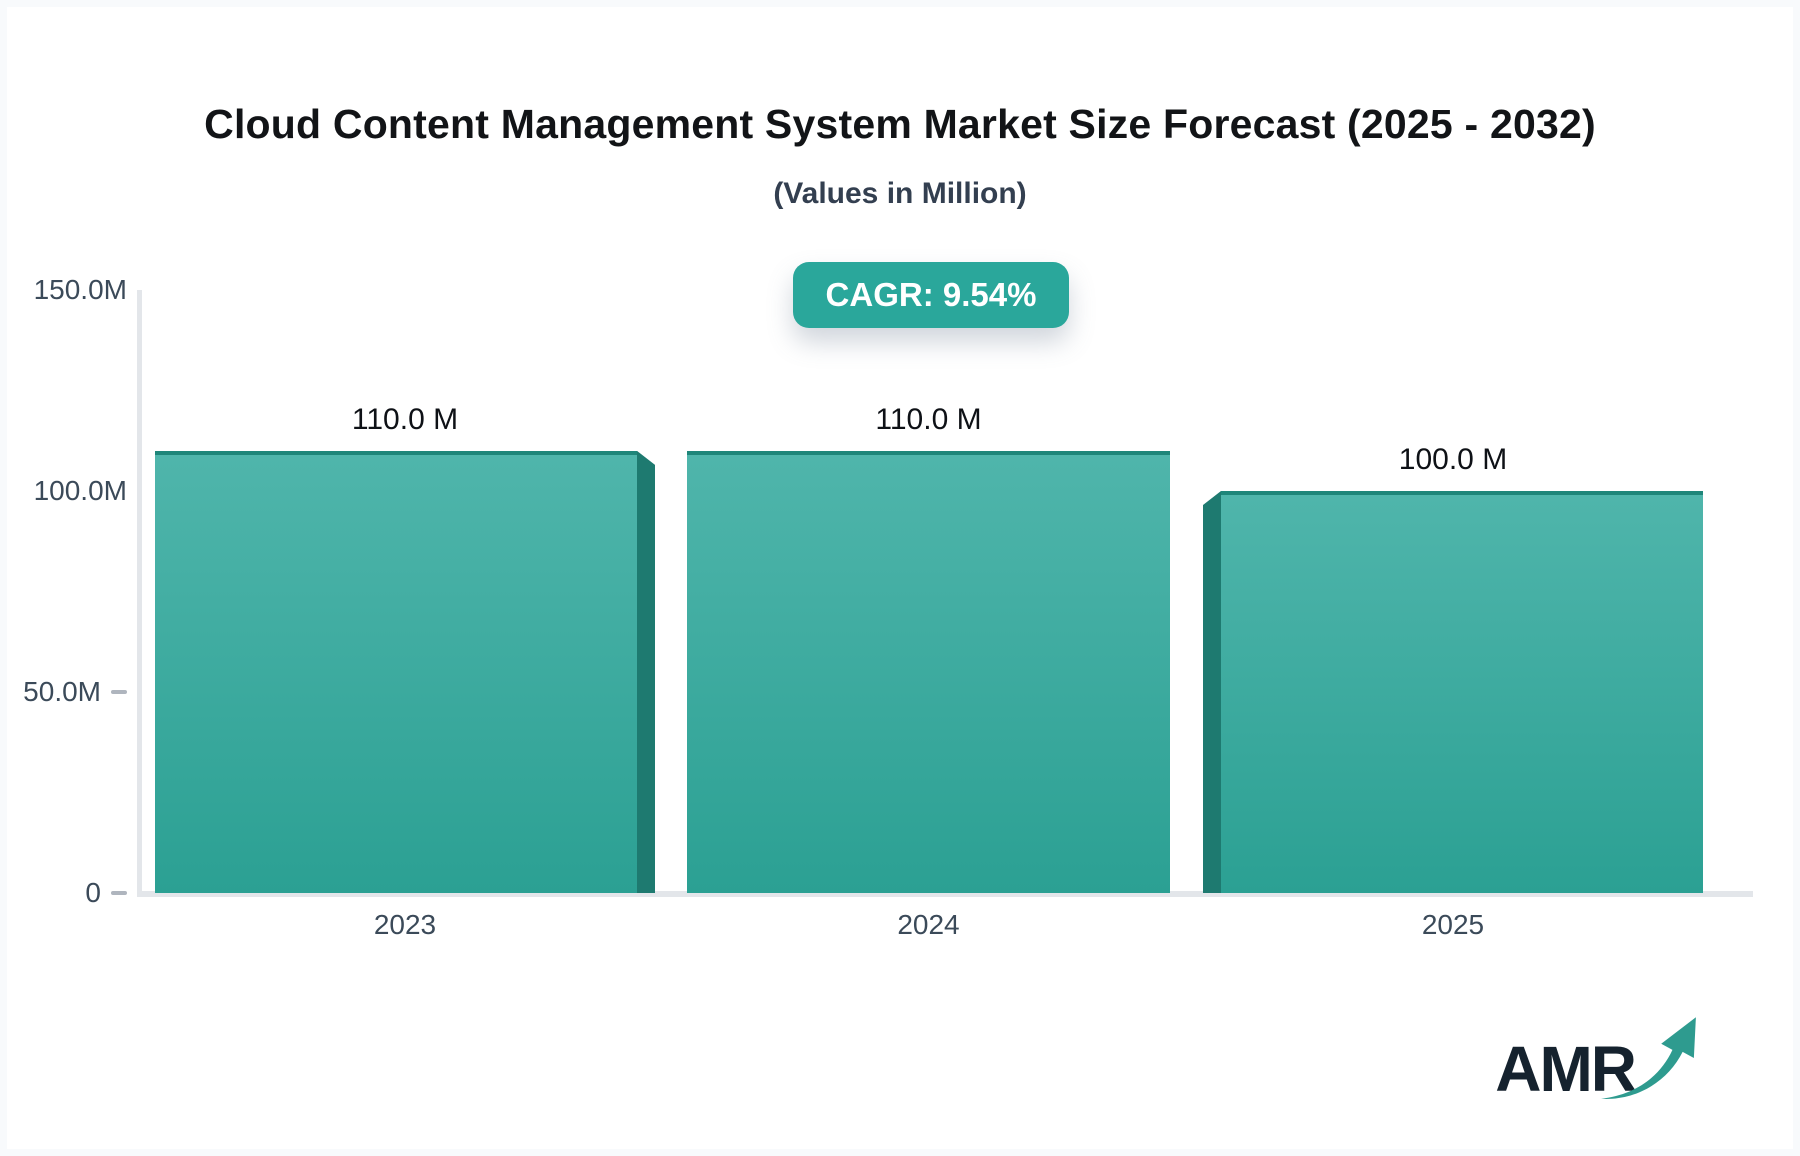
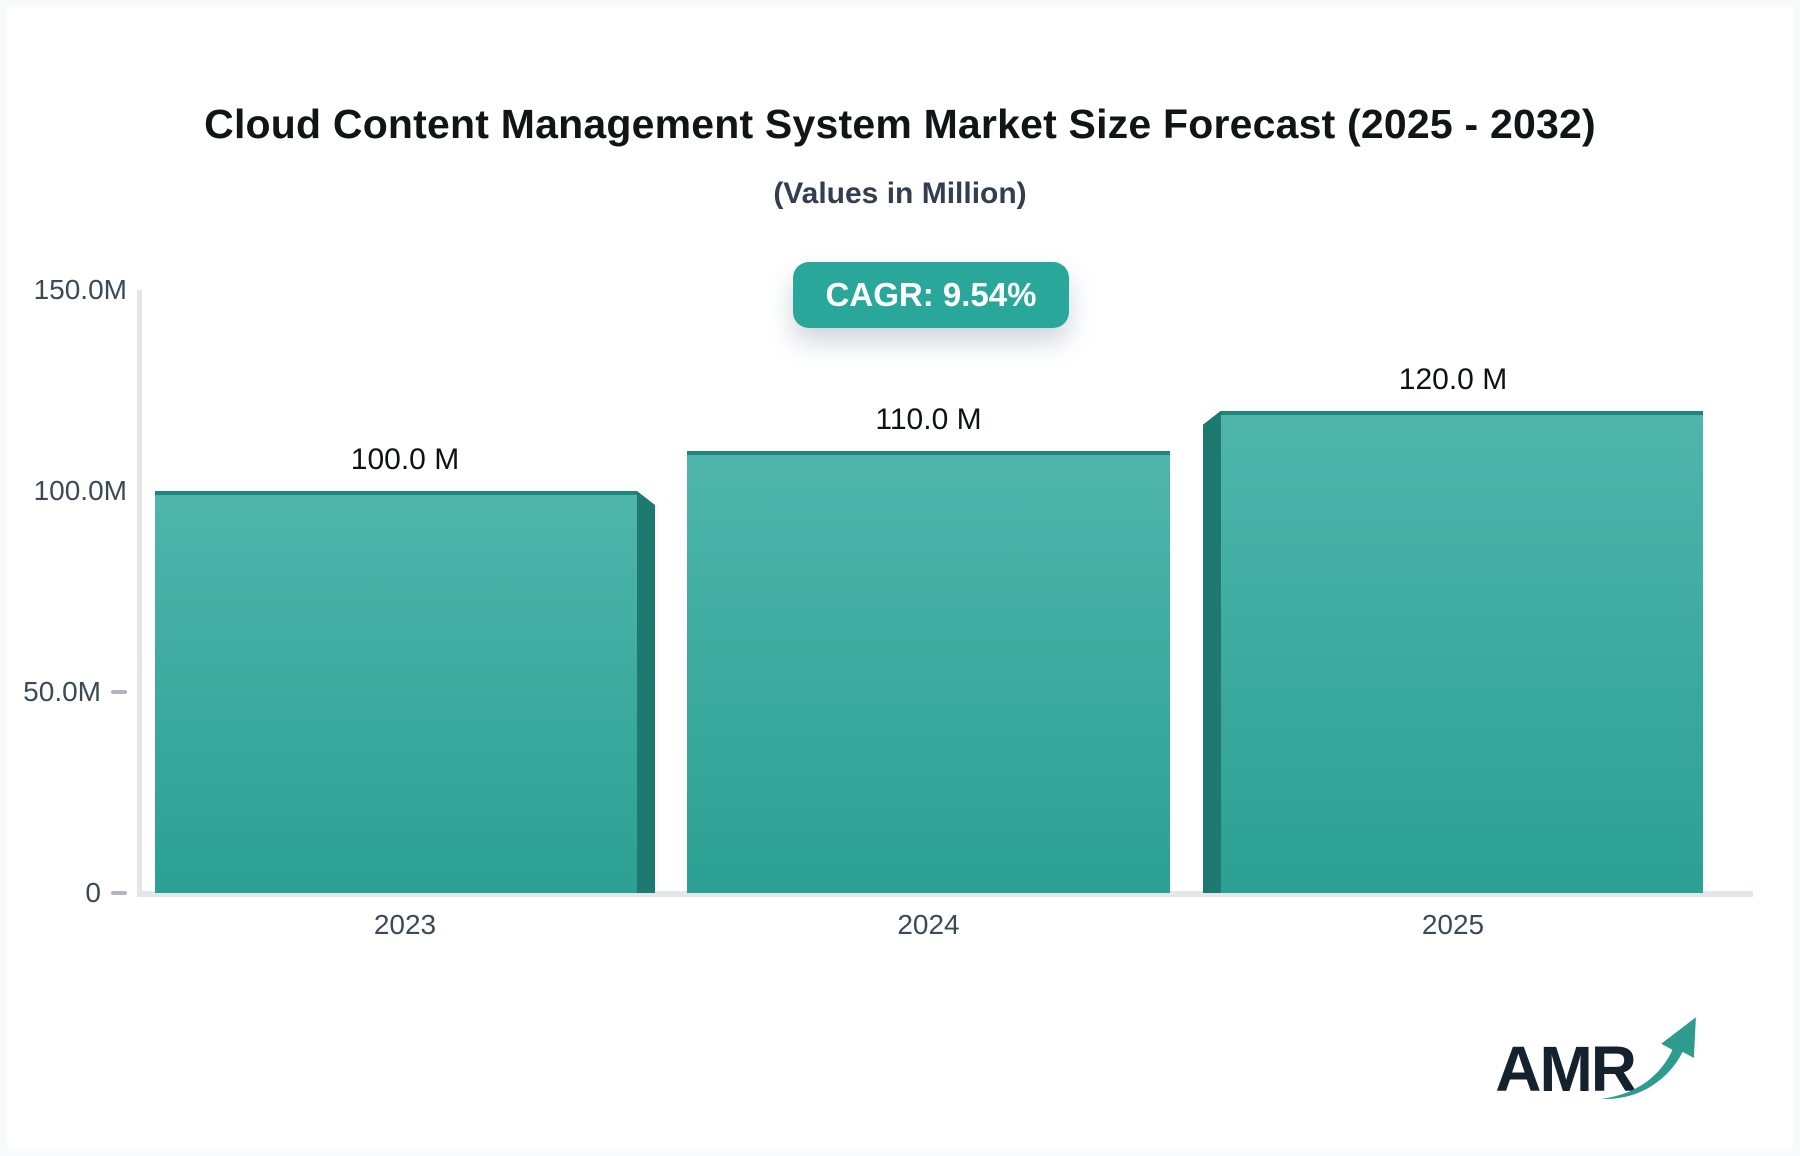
2023: 110.0 -> 100.0
2025: 100.0 -> 120.0
